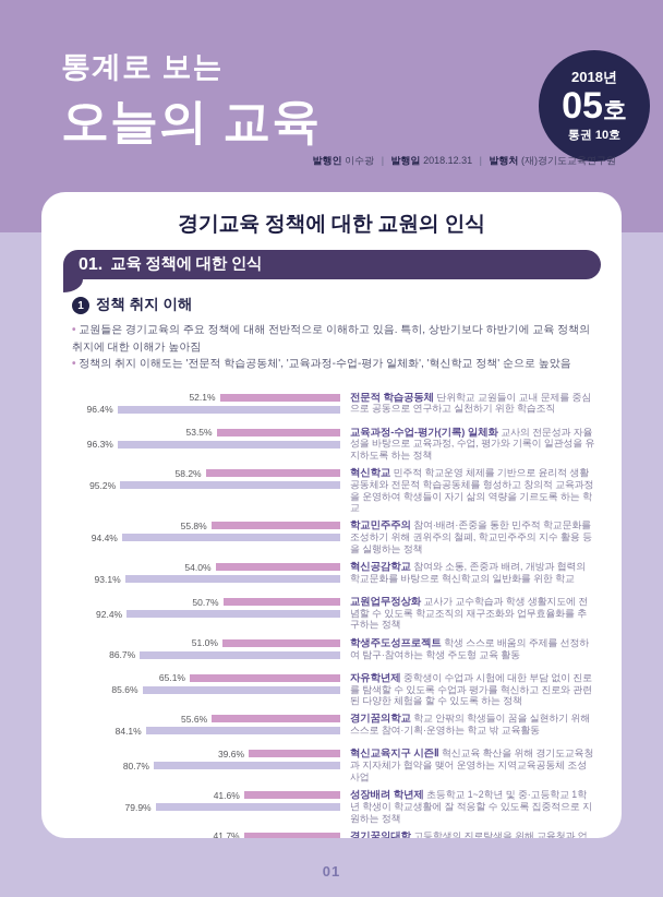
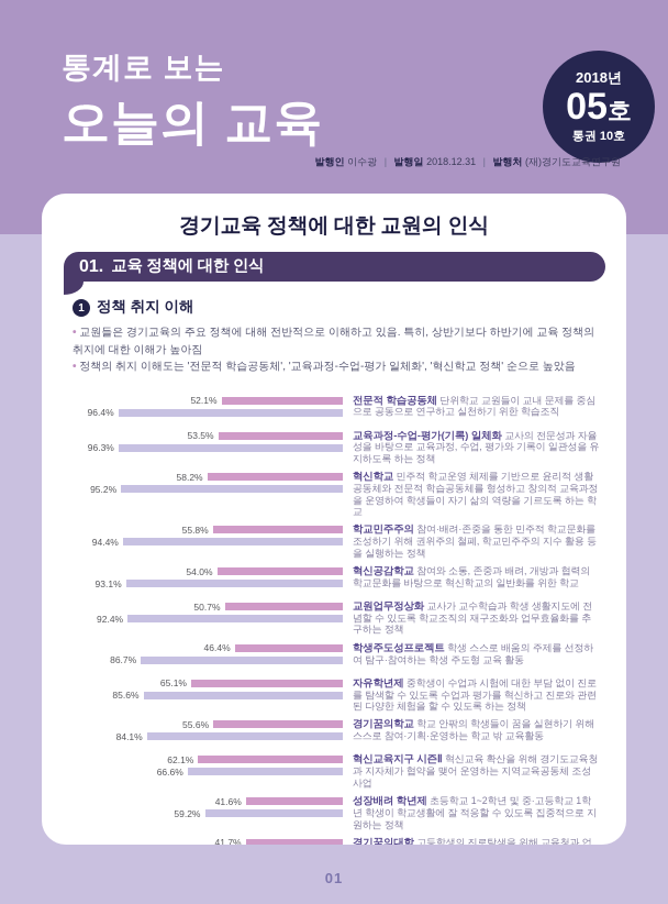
상반기/학생주도성프로젝트: 51.0% -> 46.4%
상반기/혁신교육지구 시즌Ⅱ: 39.6% -> 62.1%
하반기/혁신교육지구 시즌Ⅱ: 80.7% -> 66.6%
하반기/성장배려 학년제: 79.9% -> 59.2%
